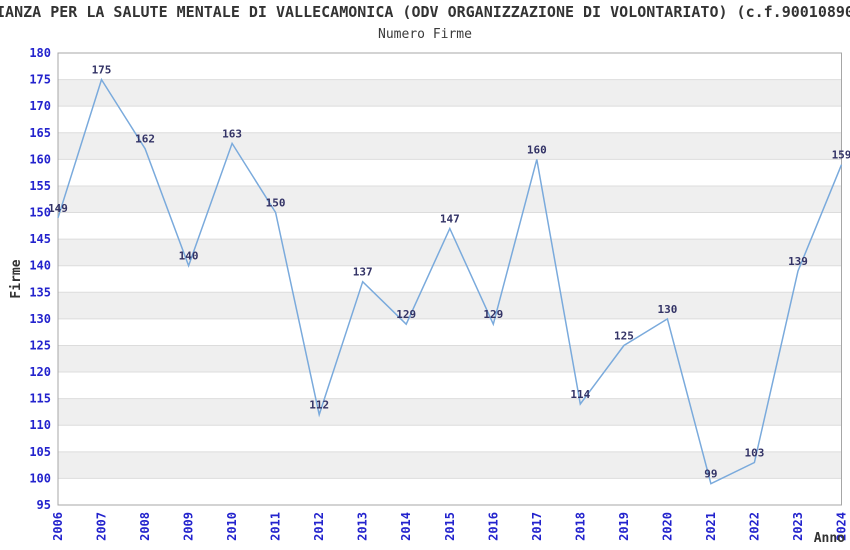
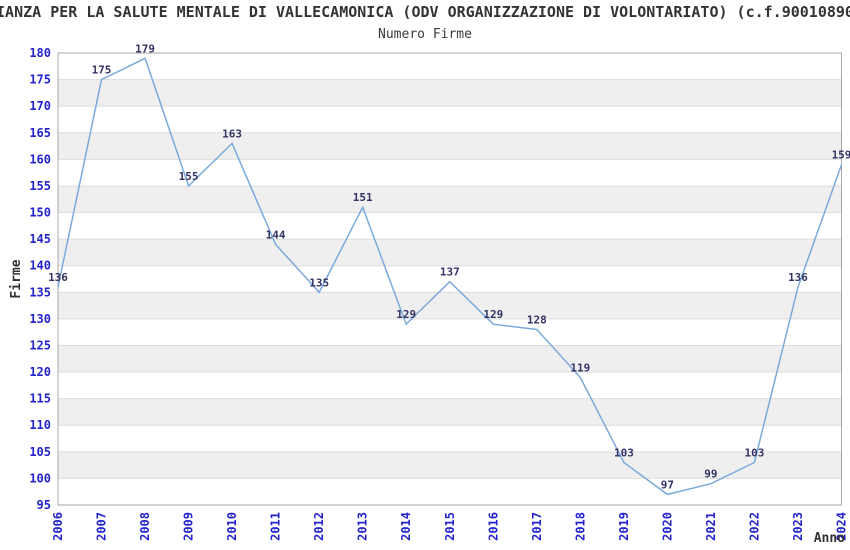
2006: 149 -> 136
2008: 162 -> 179
2009: 140 -> 155
2011: 150 -> 144
2012: 112 -> 135
2013: 137 -> 151
2015: 147 -> 137
2017: 160 -> 128
2018: 114 -> 119
2019: 125 -> 103
2020: 130 -> 97
2023: 139 -> 136
